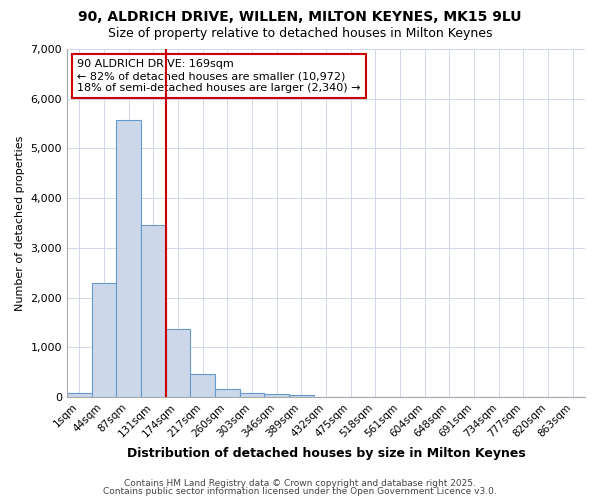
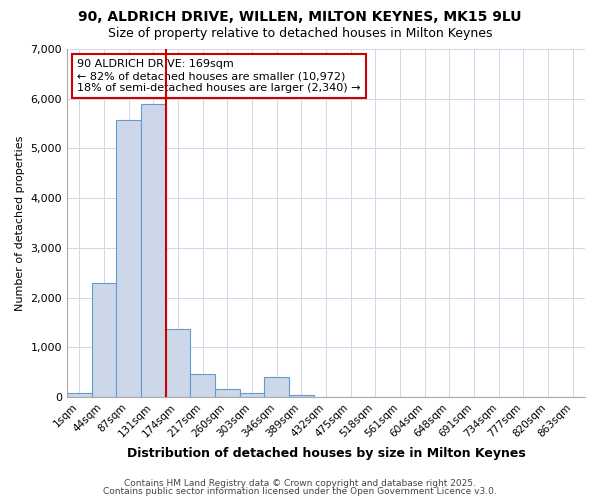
131sqm: 3,450 -> 5,900
346sqm: 50 -> 400
